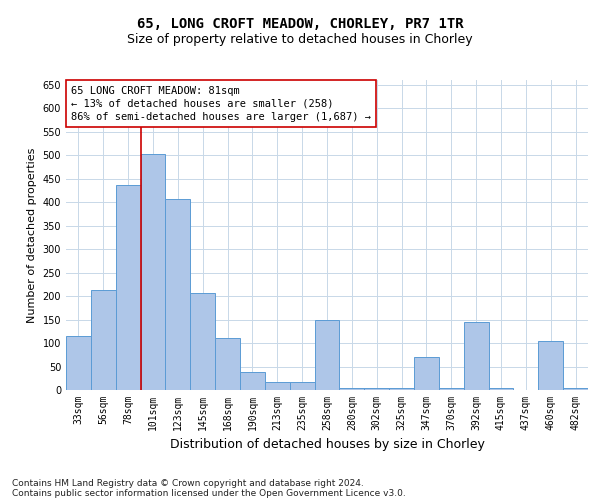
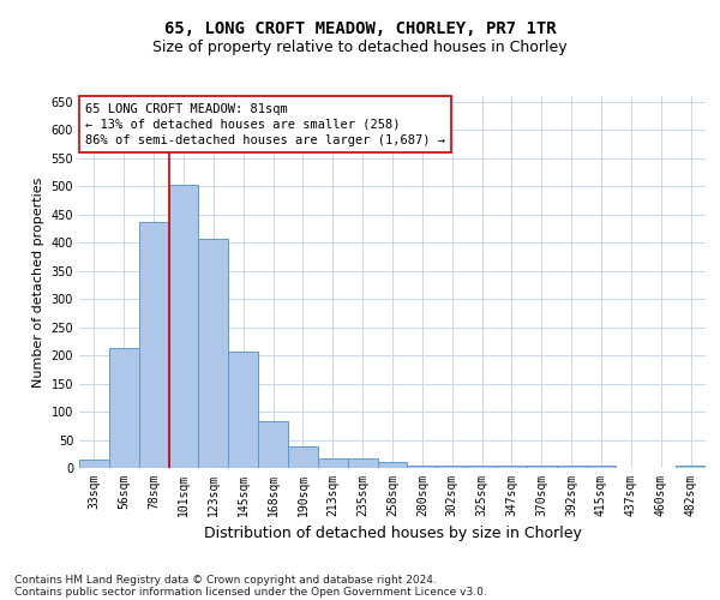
33sqm: 115 -> 15
168sqm: 110 -> 84
258sqm: 150 -> 10
347sqm: 70 -> 4
392sqm: 145 -> 4
460sqm: 105 -> 1
